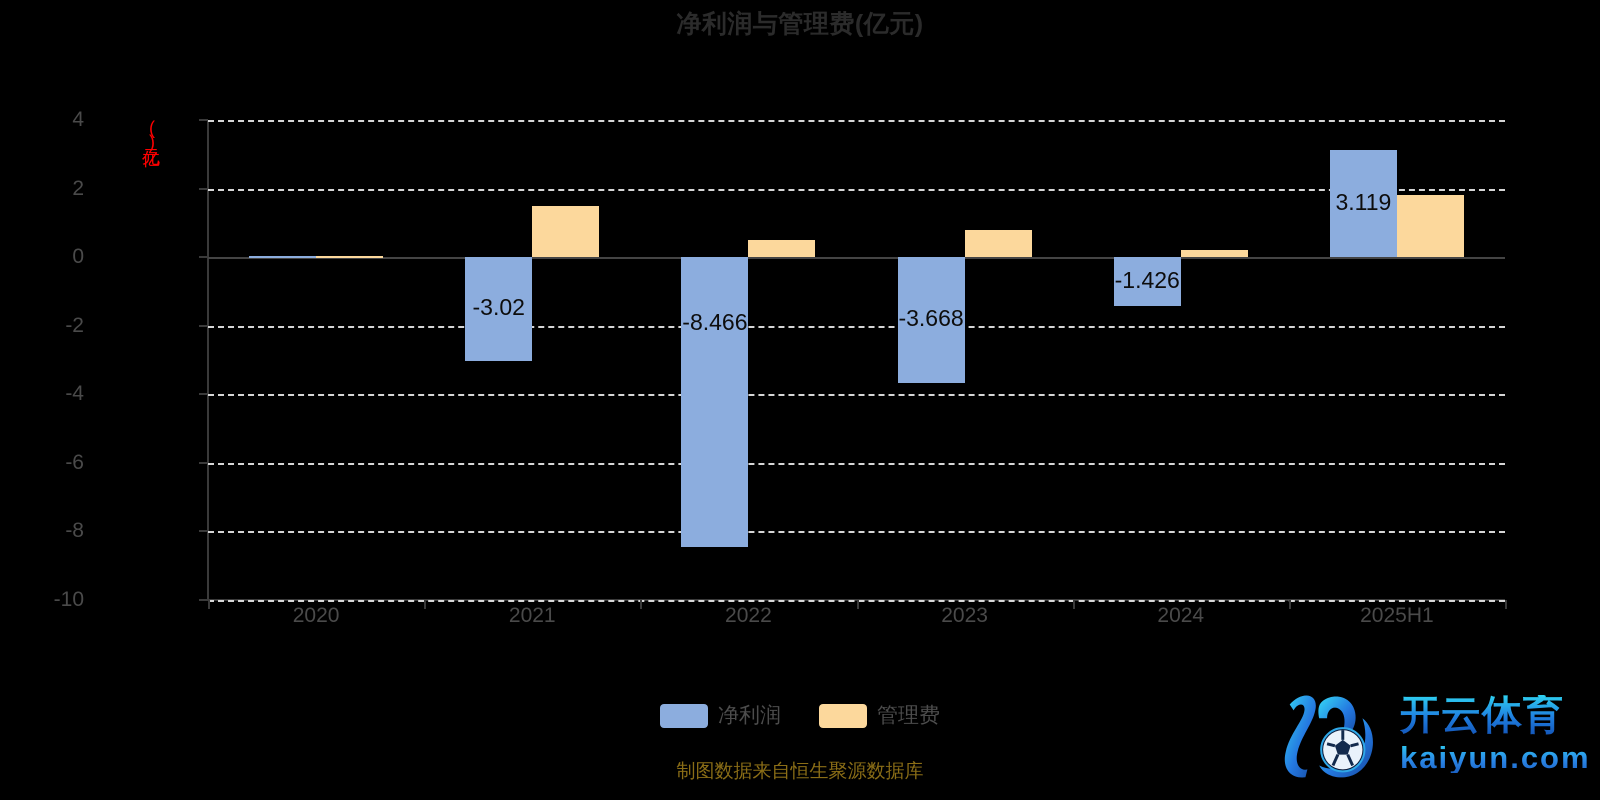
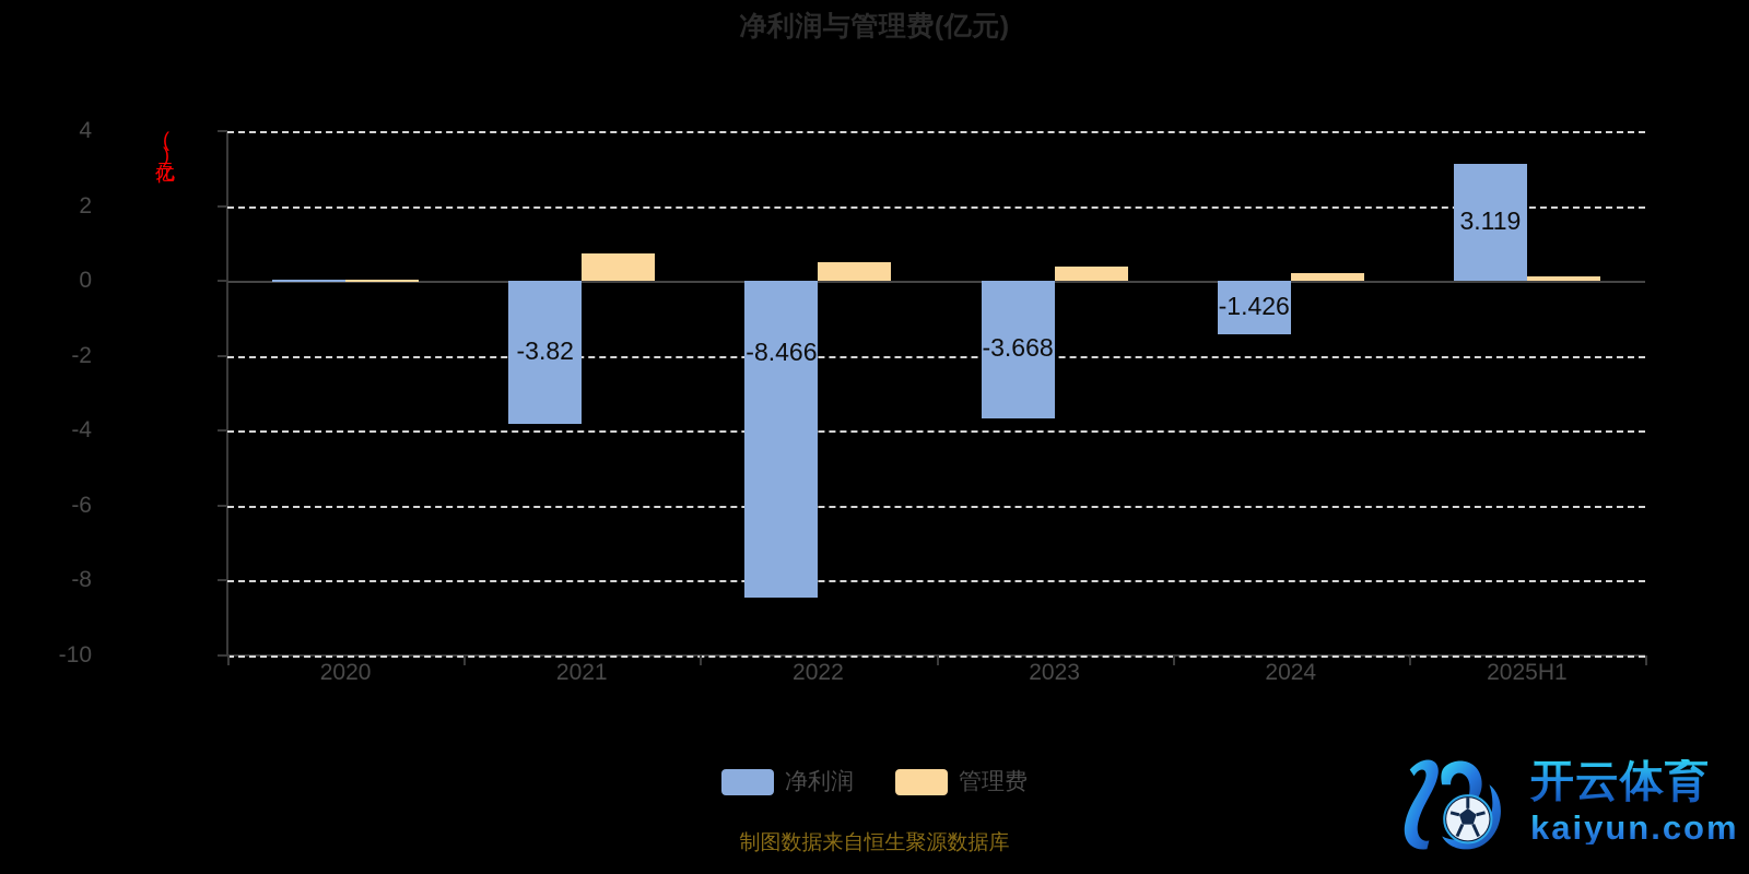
净利润/2021: -3.02 -> -3.82
管理费/2021: 1.5 -> 0.7
管理费/2023: 0.8 -> 0.4
管理费/2025H1: 1.8 -> 0.1
